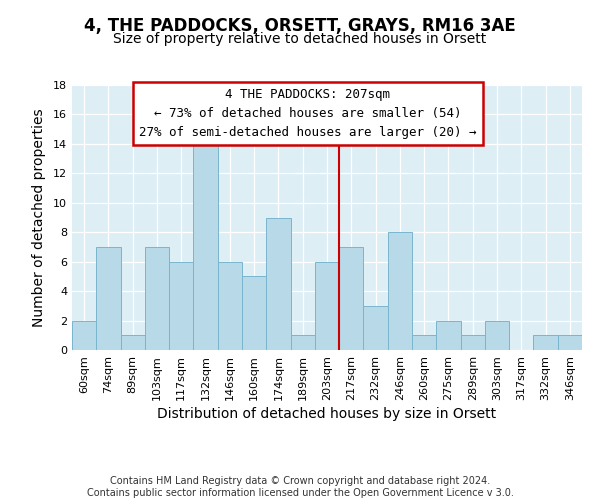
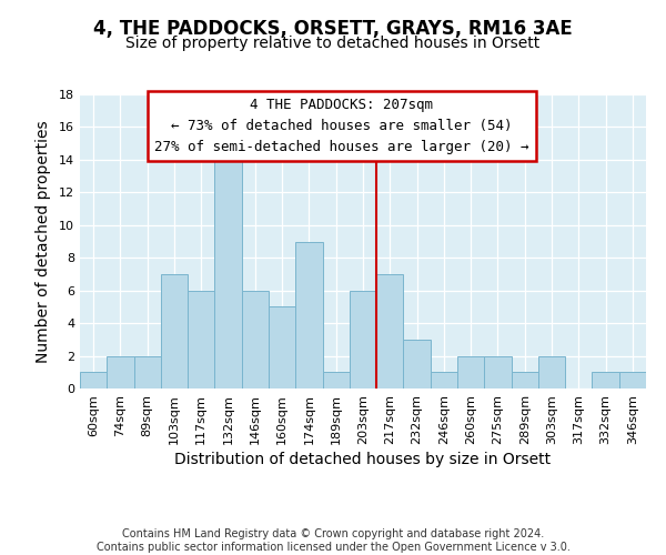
60sqm: 2 -> 1
74sqm: 7 -> 2
89sqm: 1 -> 2
246sqm: 8 -> 1
260sqm: 1 -> 2
